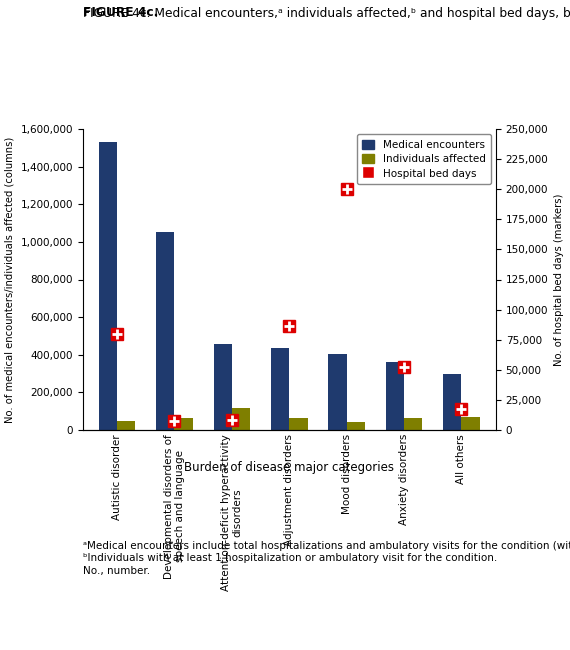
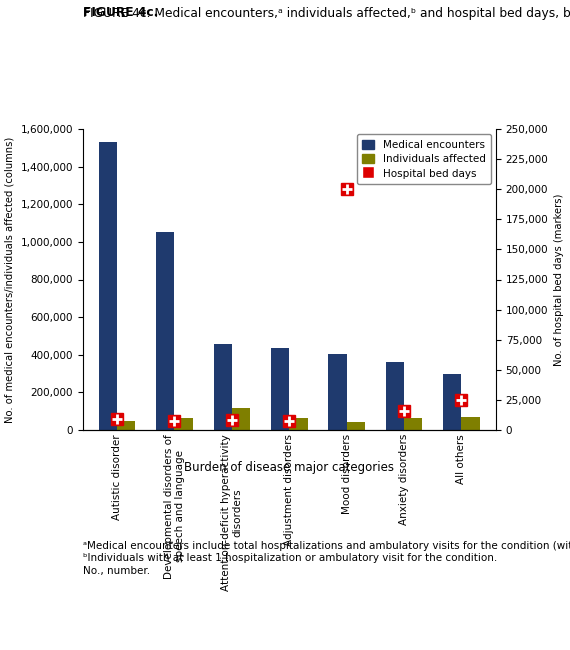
Hospital bed days/Autistic disorder: 80,000 -> 9,000
Hospital bed days/Adjustment disorders: 86,000 -> 8,000
Hospital bed days/Anxiety disorders: 52,000 -> 16,000
Hospital bed days/All others: 17,000 -> 25,000
